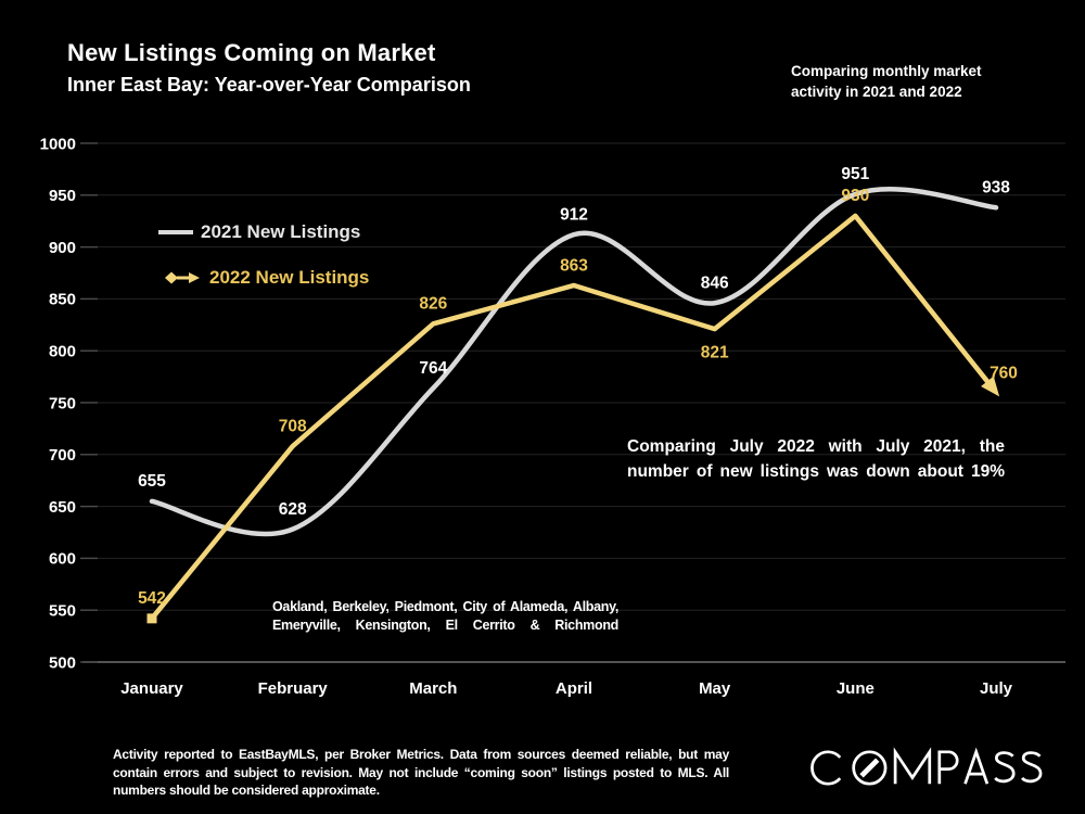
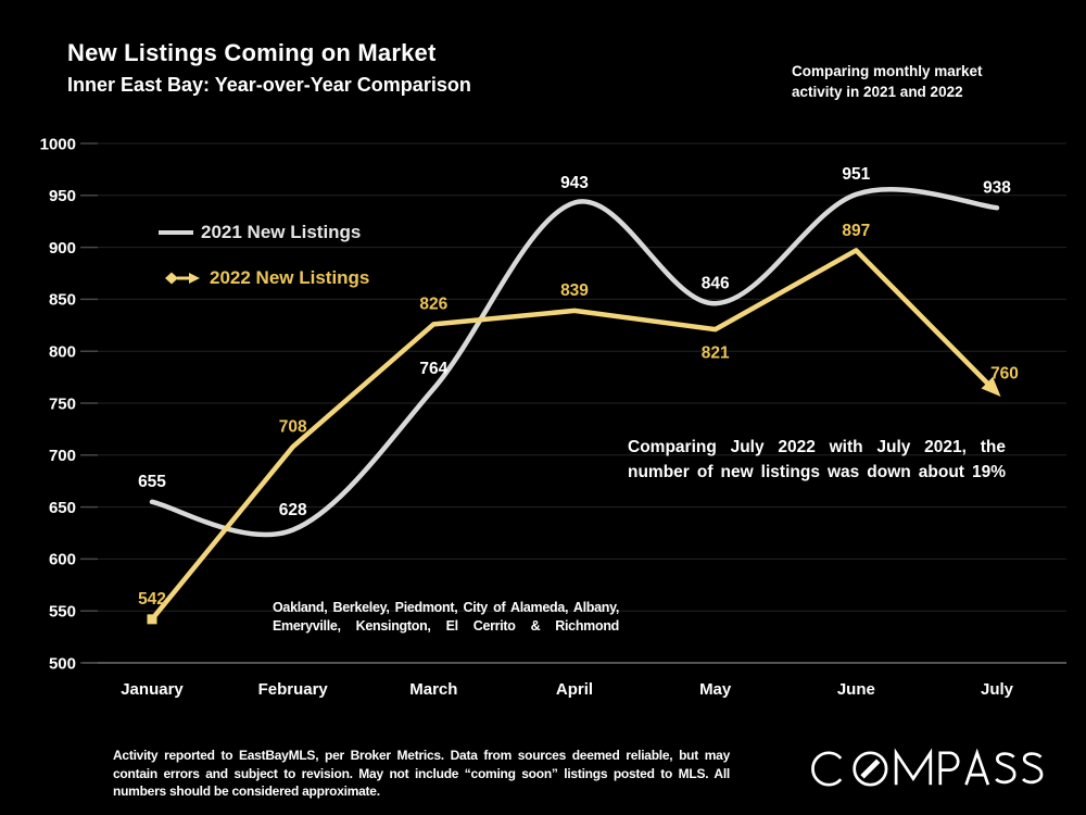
2021 New Listings/April: 912 -> 943
2022 New Listings/April: 863 -> 839
2022 New Listings/June: 930 -> 897
